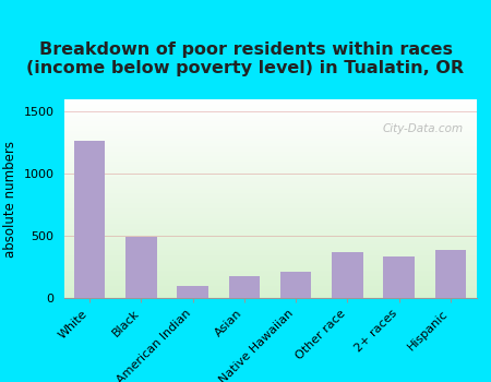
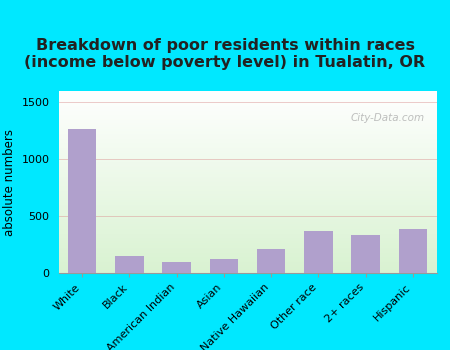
Black: 490 -> 150
Asian: 180 -> 120
